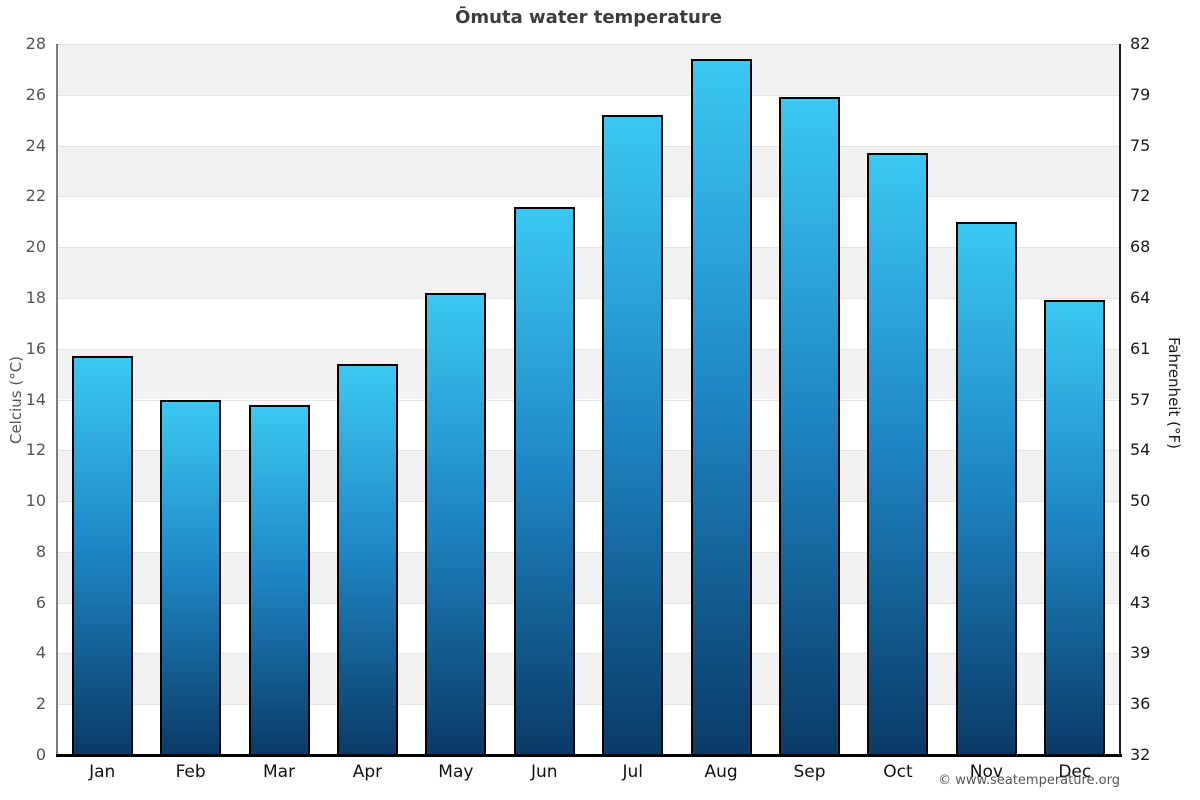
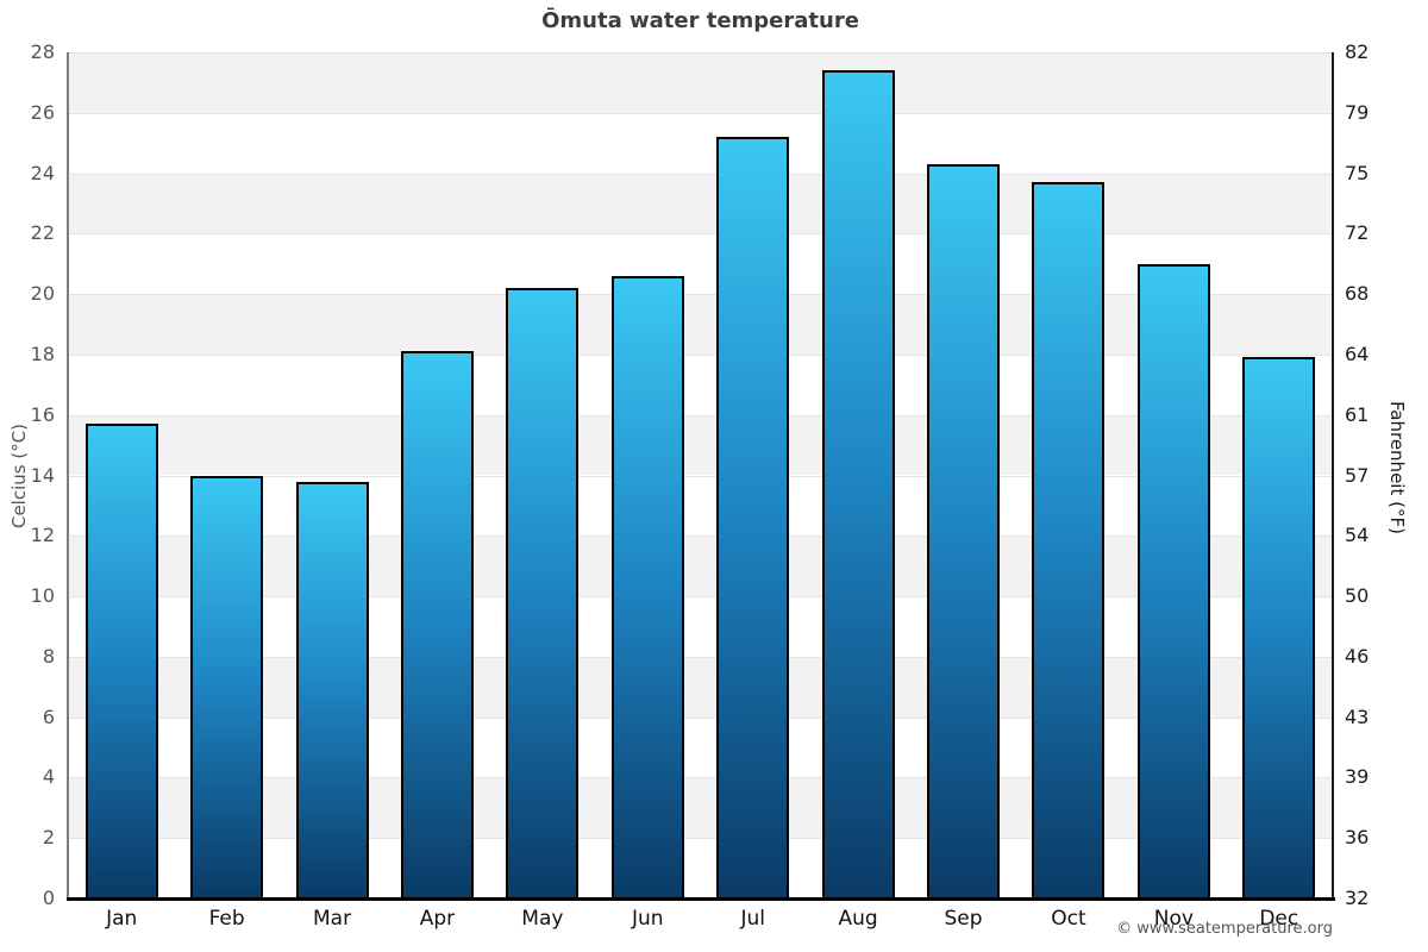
Apr: 15.4 -> 18.1
May: 18.2 -> 20.2
Jun: 21.6 -> 20.6
Sep: 25.9 -> 24.3
